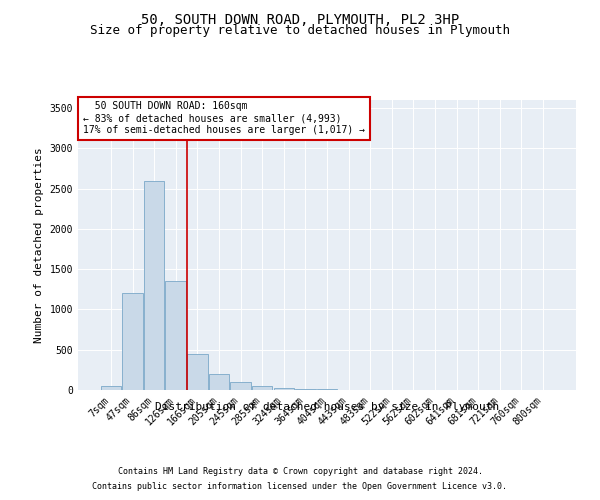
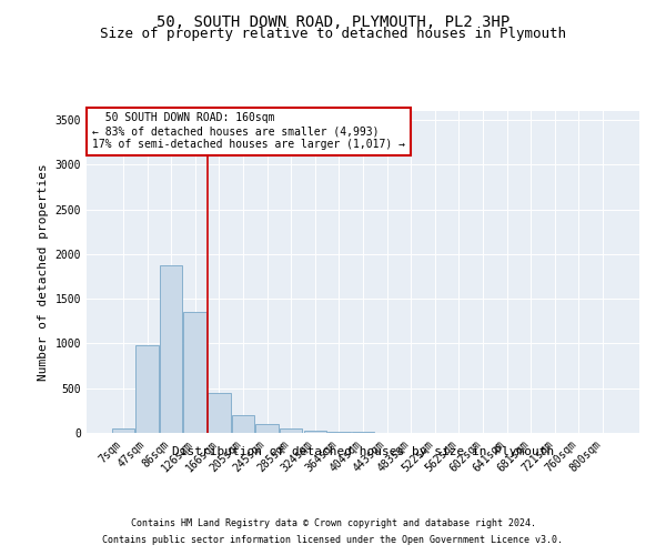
47sqm: 1200 -> 980
86sqm: 2600 -> 1880
